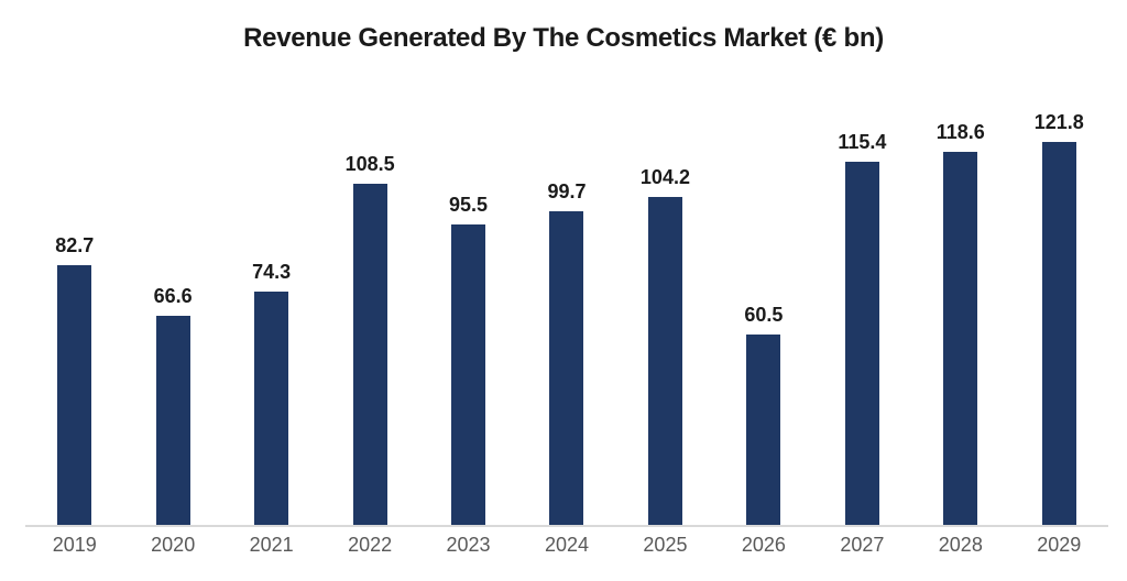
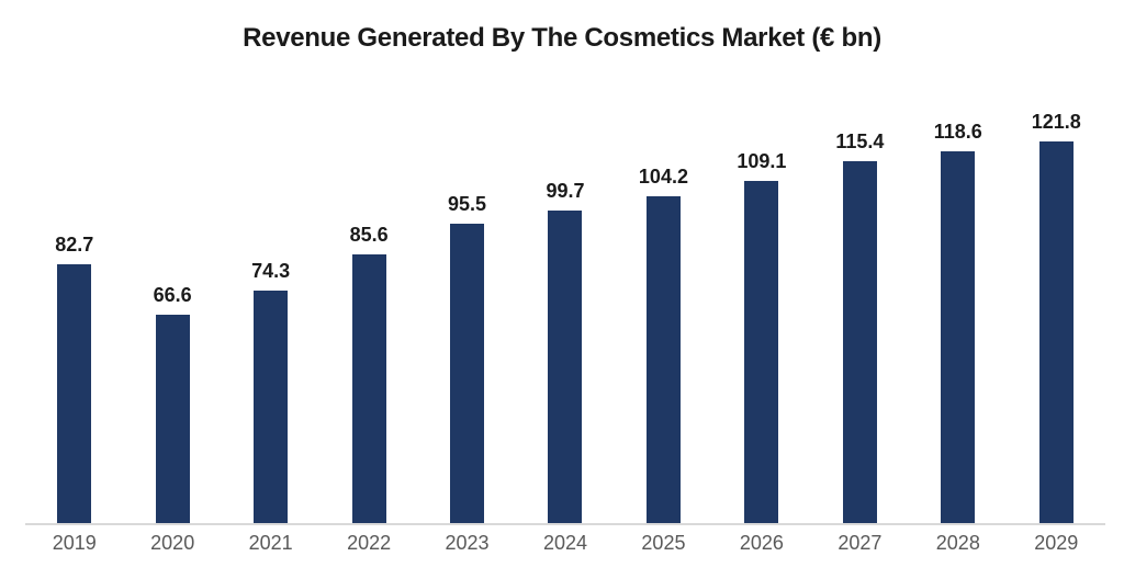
2022: 108.5 -> 85.6
2026: 60.5 -> 109.1
